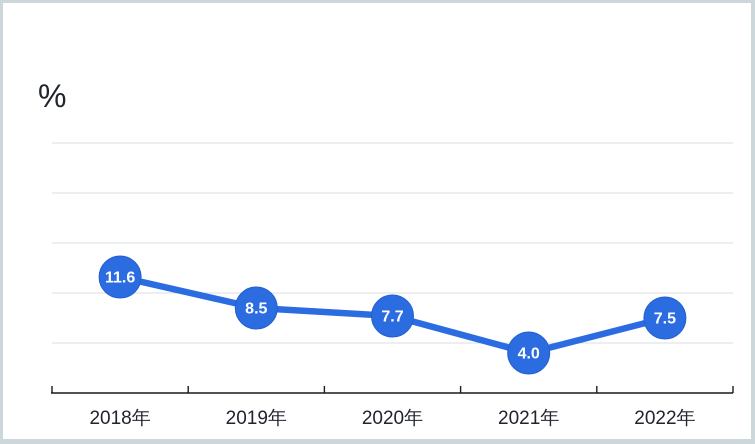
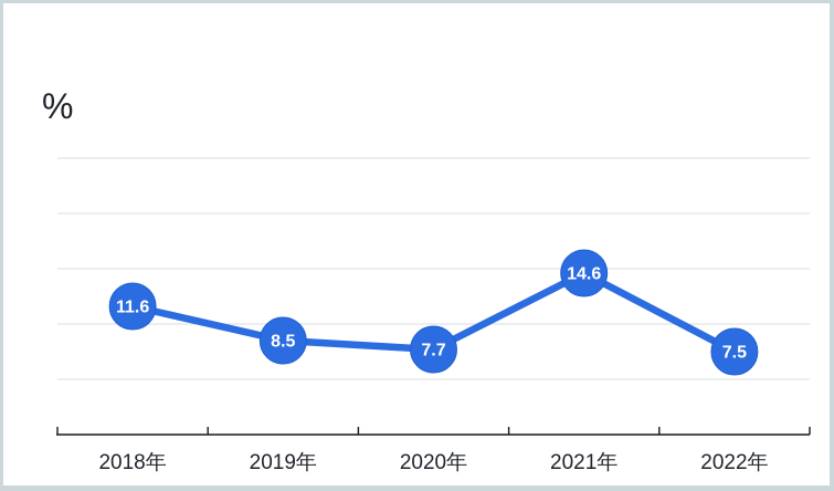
2021年: 4.0 -> 14.6
